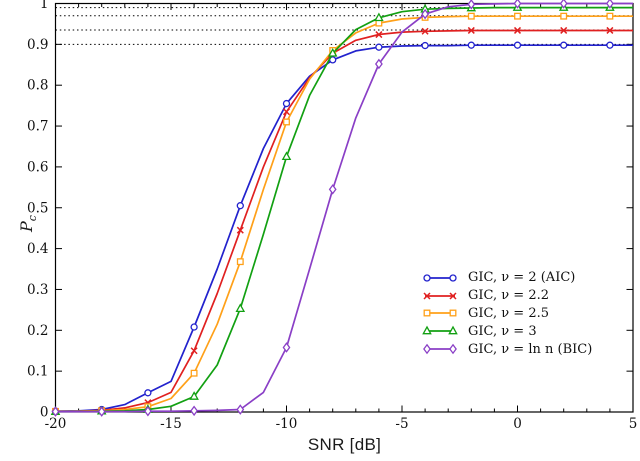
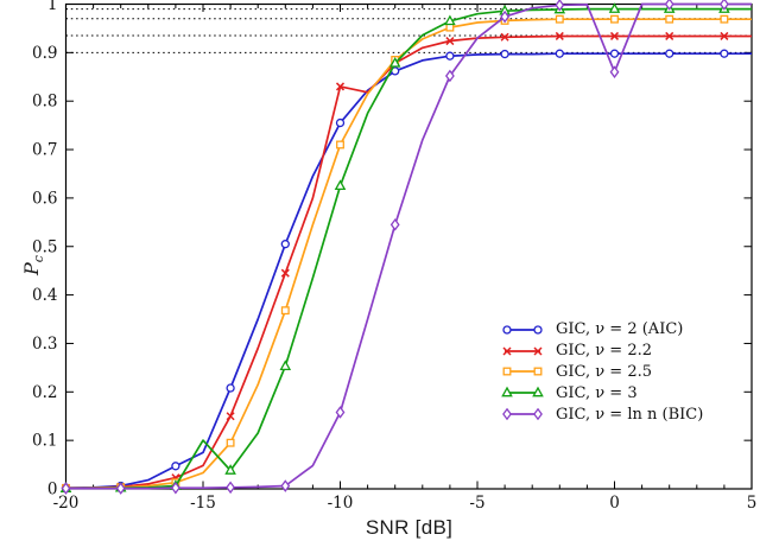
GIC, ν = 3/-15: 0.01 -> 0.10
GIC, ν = 2.2/-10: 0.73 -> 0.83
GIC, ν = ln n (BIC)/0: 1.00 -> 0.86
